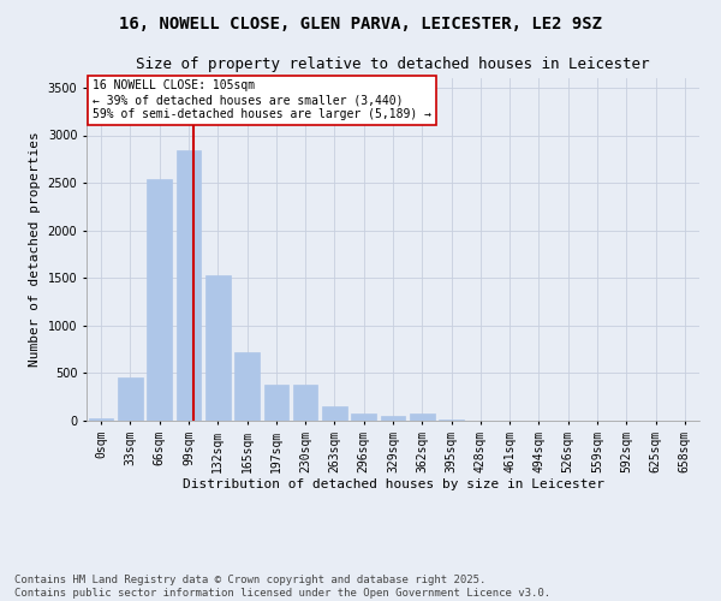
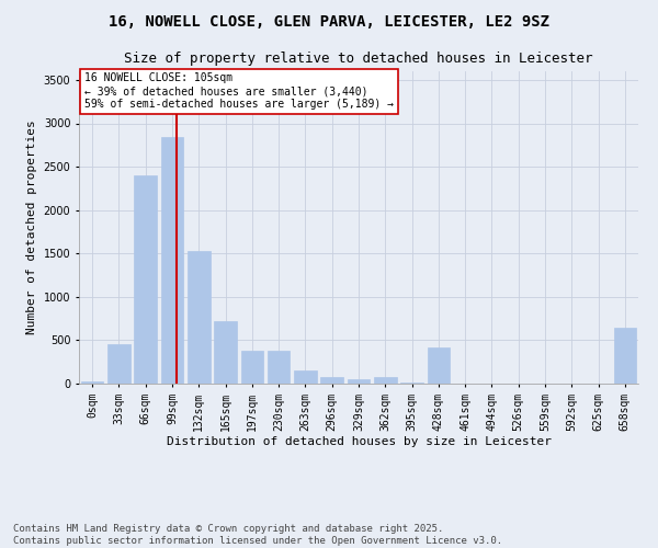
66sqm: 2540 -> 2400
428sqm: 0 -> 420
658sqm: 0 -> 640
